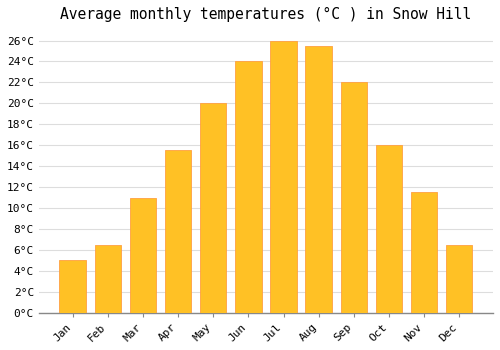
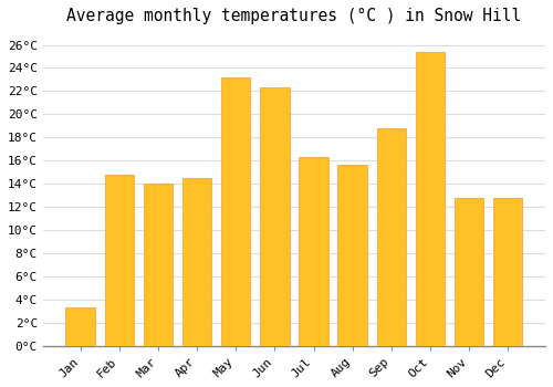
Jan: 5.0°C -> 3.3°C
Feb: 6.5°C -> 14.8°C
Mar: 11.0°C -> 14.0°C
Apr: 15.5°C -> 14.5°C
May: 20.0°C -> 23.2°C
Jun: 24.0°C -> 22.3°C
Jul: 26.0°C -> 16.3°C
Aug: 25.5°C -> 15.6°C
Sep: 22.0°C -> 18.8°C
Oct: 16.0°C -> 25.4°C
Nov: 11.5°C -> 12.8°C
Dec: 6.5°C -> 12.8°C
